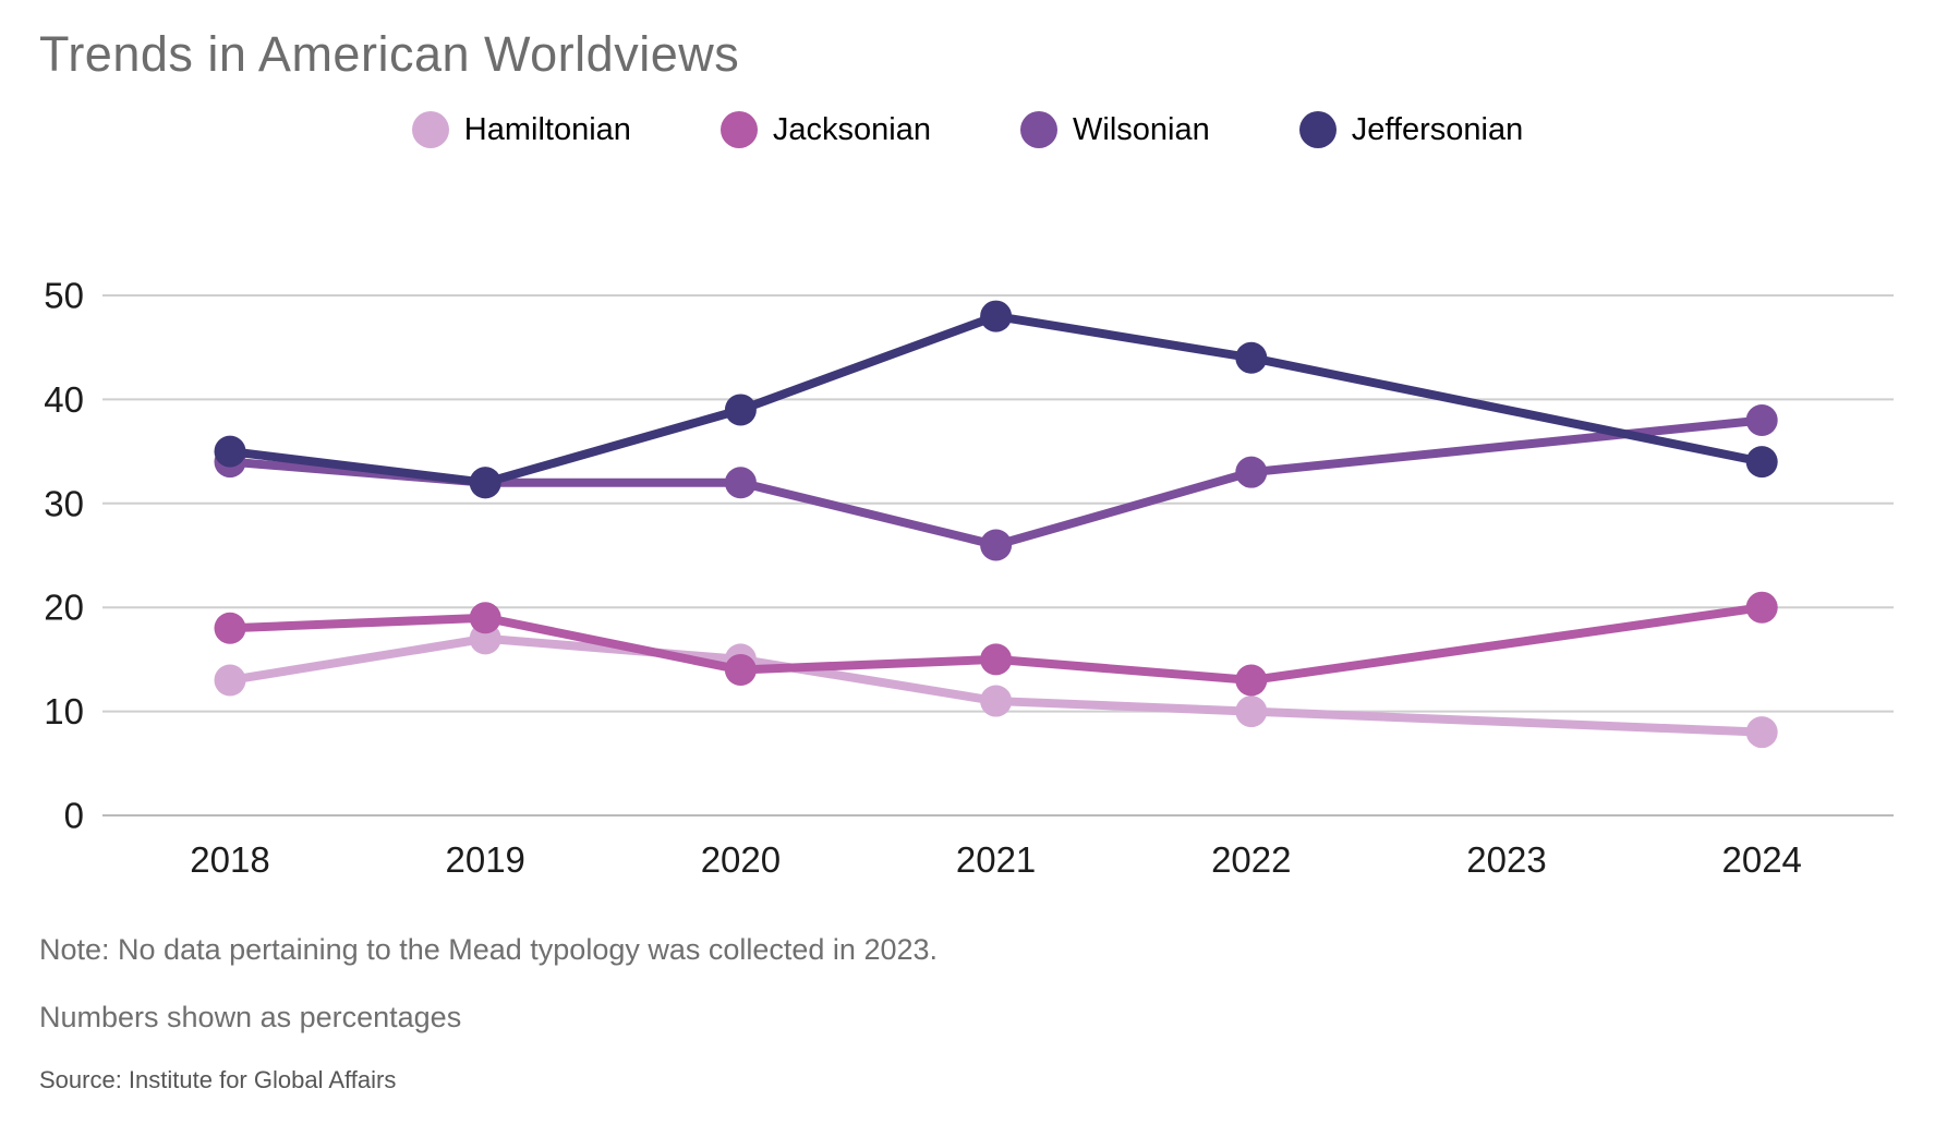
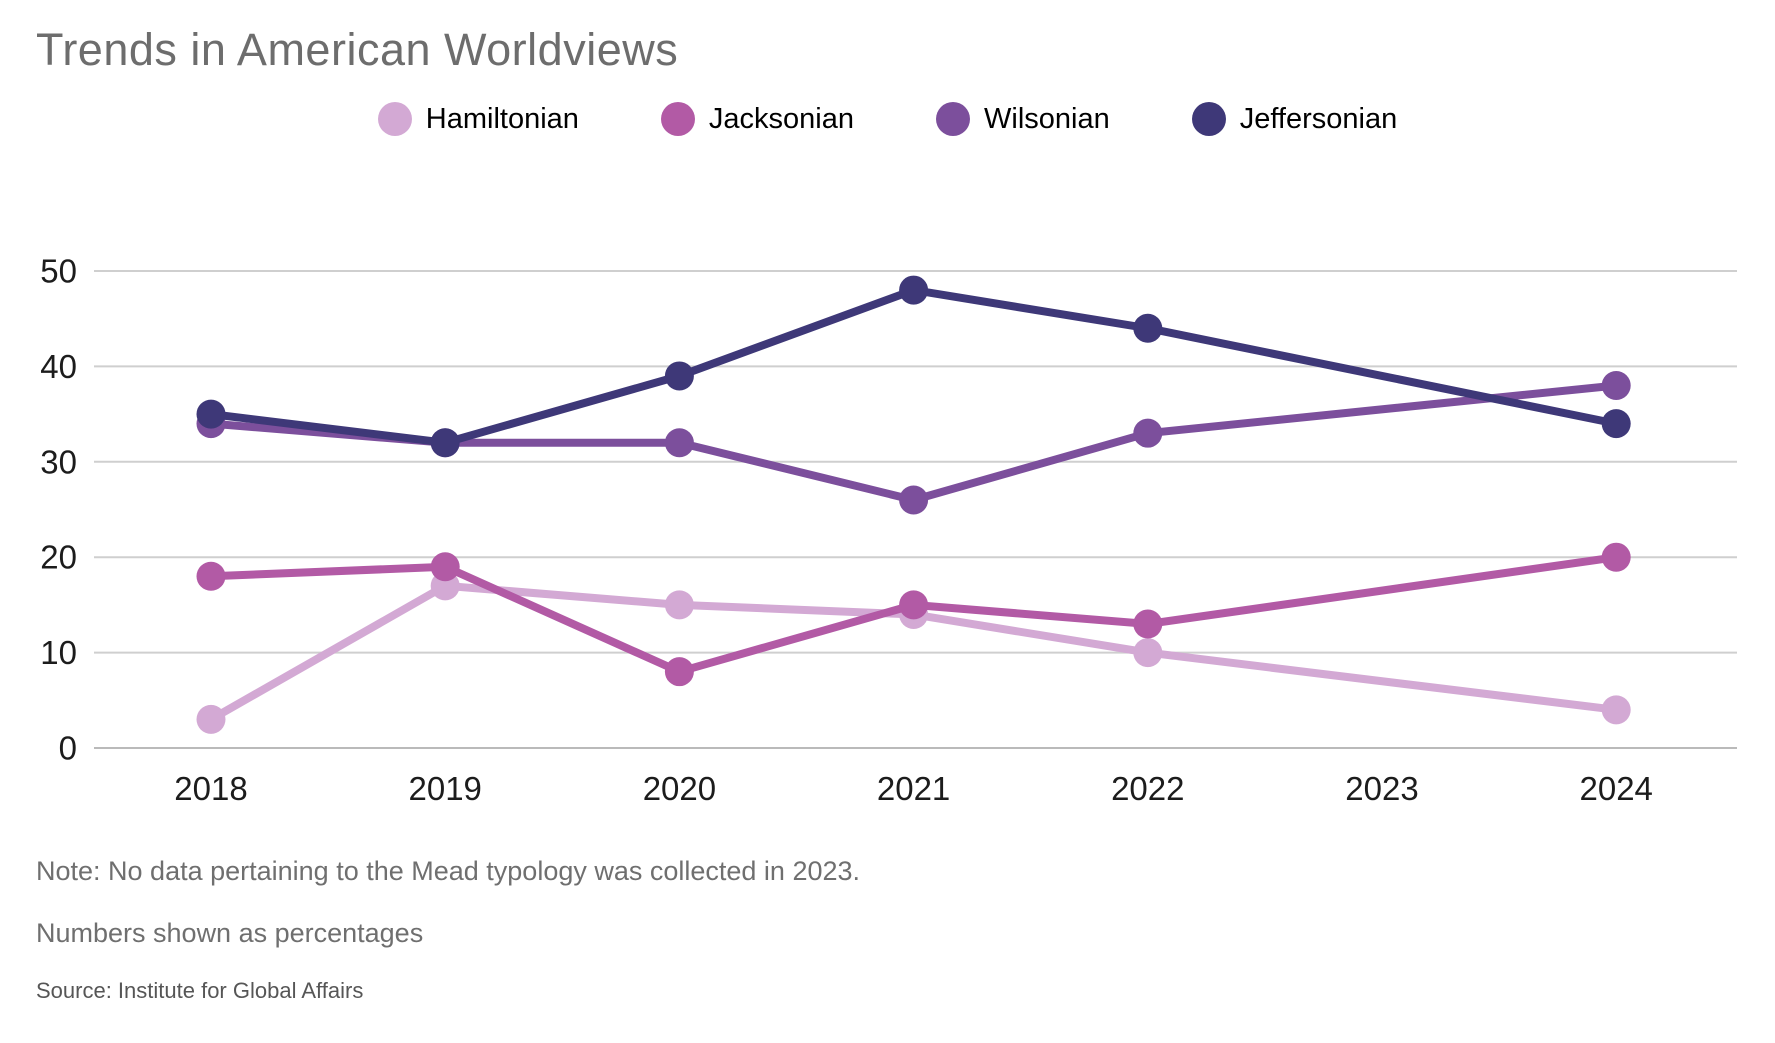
Hamiltonian/2018: 13 -> 3
Jacksonian/2020: 14 -> 8
Hamiltonian/2021: 11 -> 14
Hamiltonian/2024: 8 -> 4
